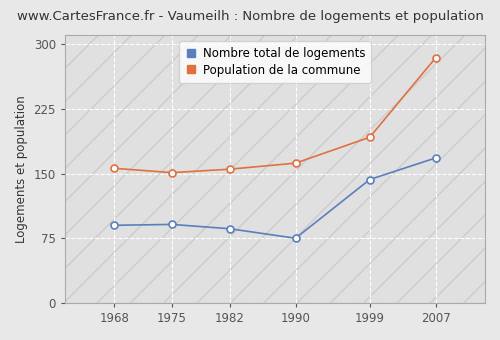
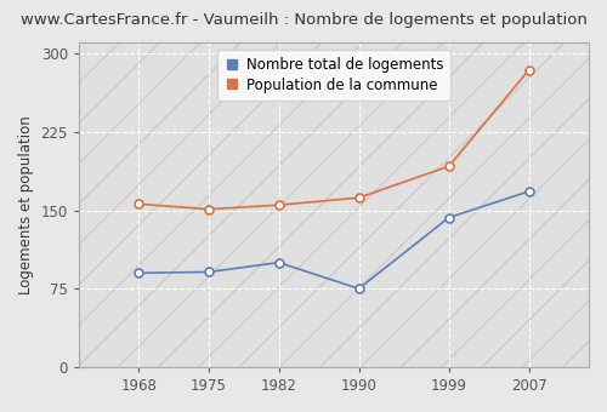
Nombre total de logements/1982: 86 -> 100
